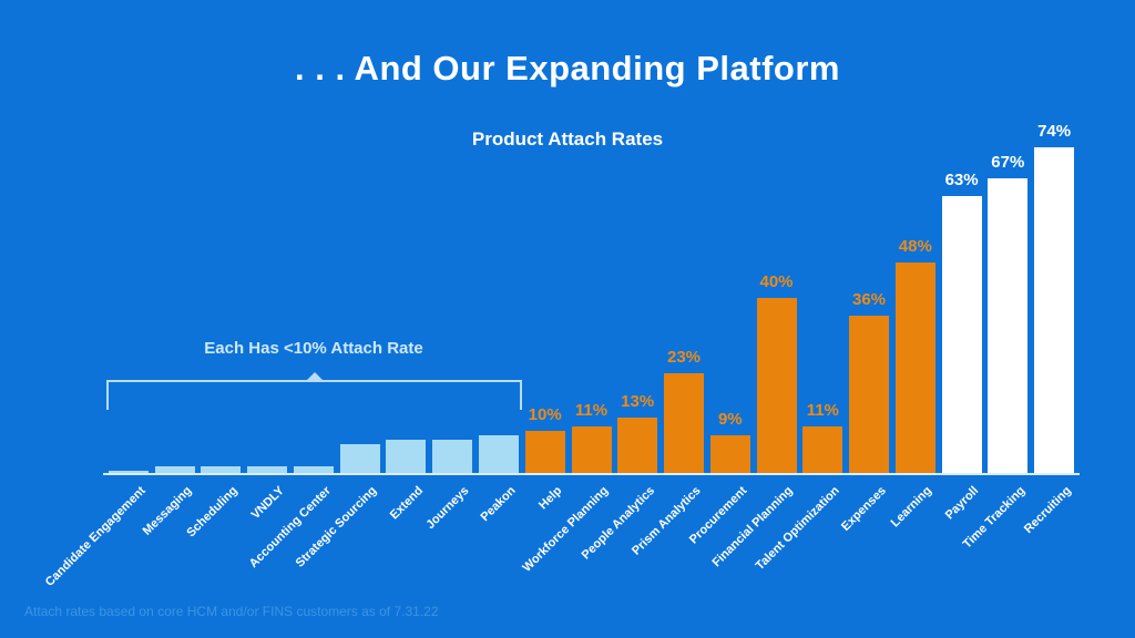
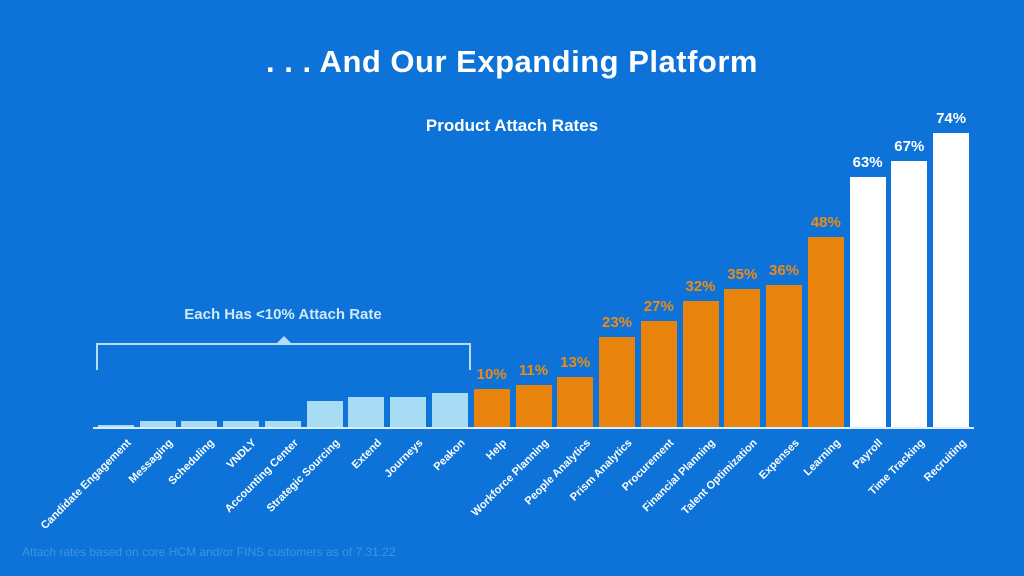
Procurement: 9% -> 27%
Financial Planning: 40% -> 32%
Talent Optimization: 11% -> 35%
